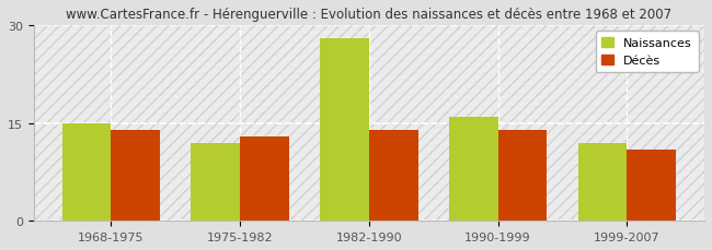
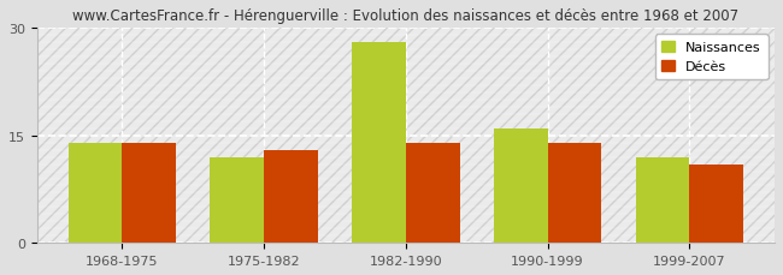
Naissances/1968-1975: 15 -> 14
